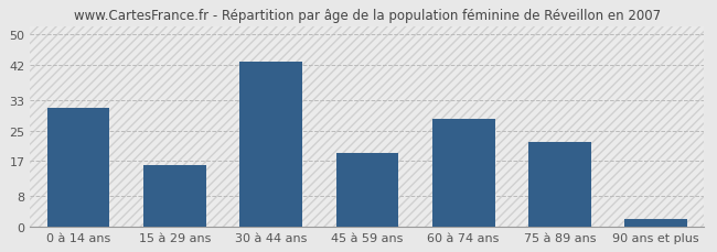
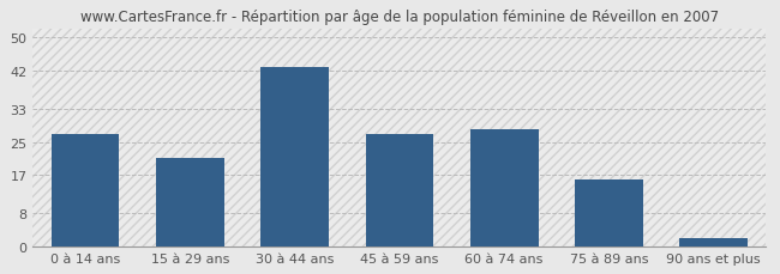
0 à 14 ans: 31 -> 27
15 à 29 ans: 16 -> 21
45 à 59 ans: 19 -> 27
75 à 89 ans: 22 -> 16
